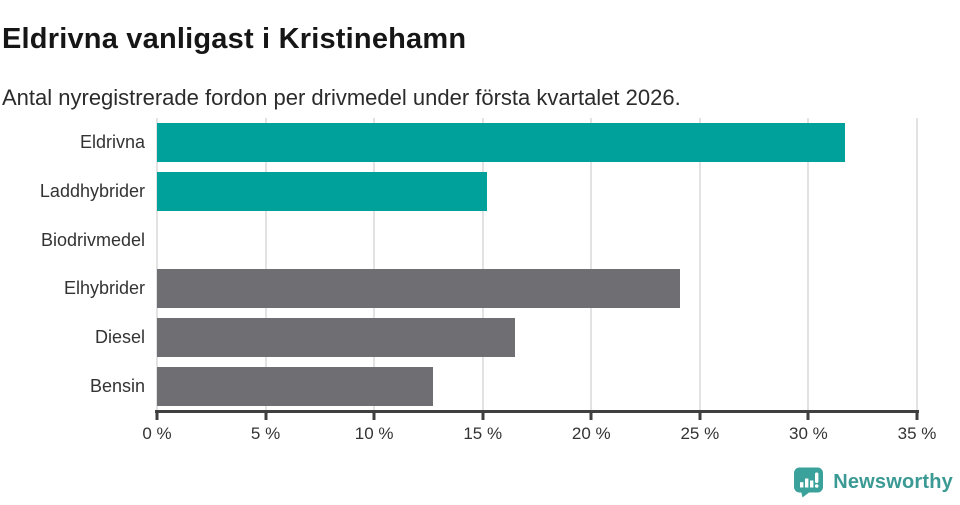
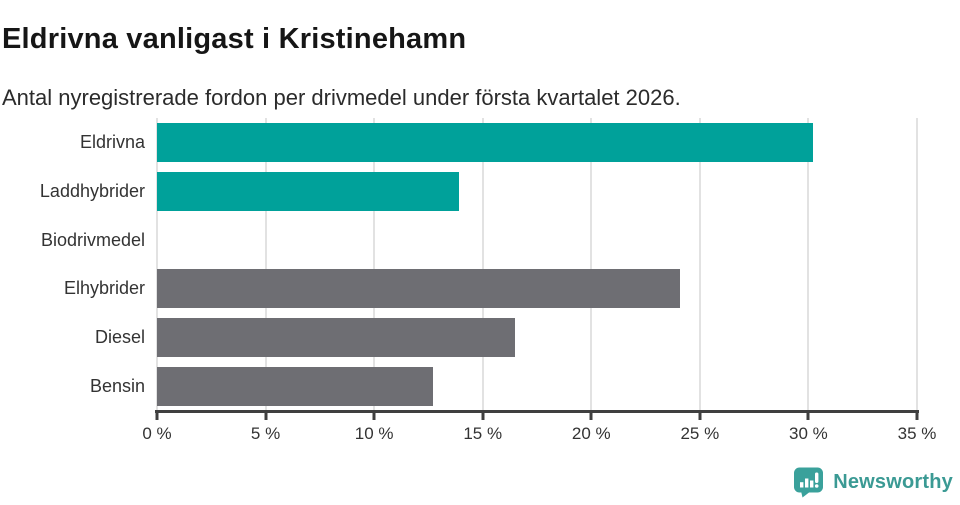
Eldrivna: 31.7% -> 30.2%
Laddhybrider: 15.2% -> 13.9%
